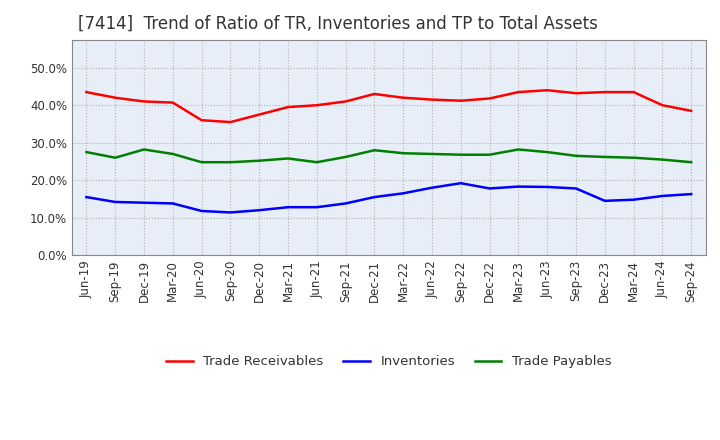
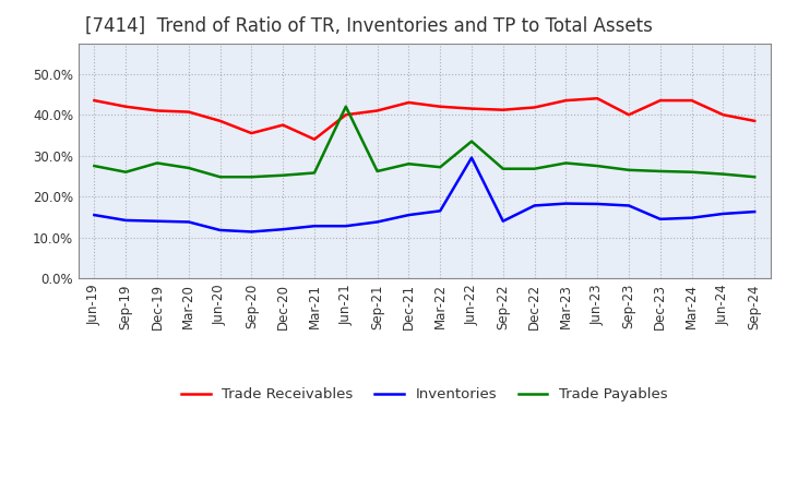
Trade Receivables/Jun-20: 36.0% -> 38.5%
Trade Receivables/Mar-21: 39.5% -> 34.0%
Trade Payables/Jun-21: 24.8% -> 42.0%
Inventories/Jun-22: 18.0% -> 29.5%
Trade Payables/Jun-22: 27.0% -> 33.5%
Inventories/Sep-22: 19.2% -> 14.0%
Trade Receivables/Sep-23: 43.2% -> 40.0%
